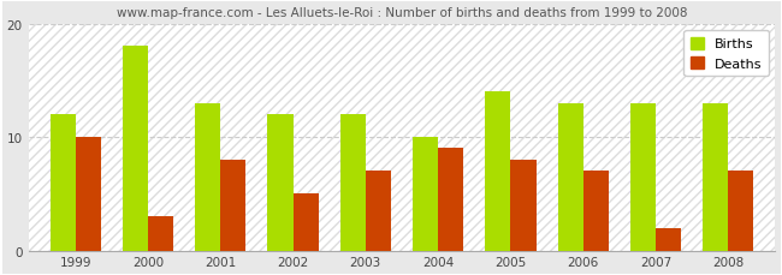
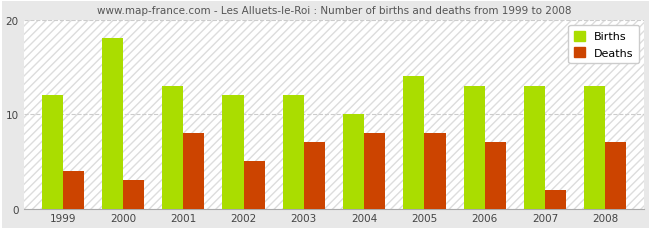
Deaths/1999: 10 -> 4
Deaths/2004: 9 -> 8
